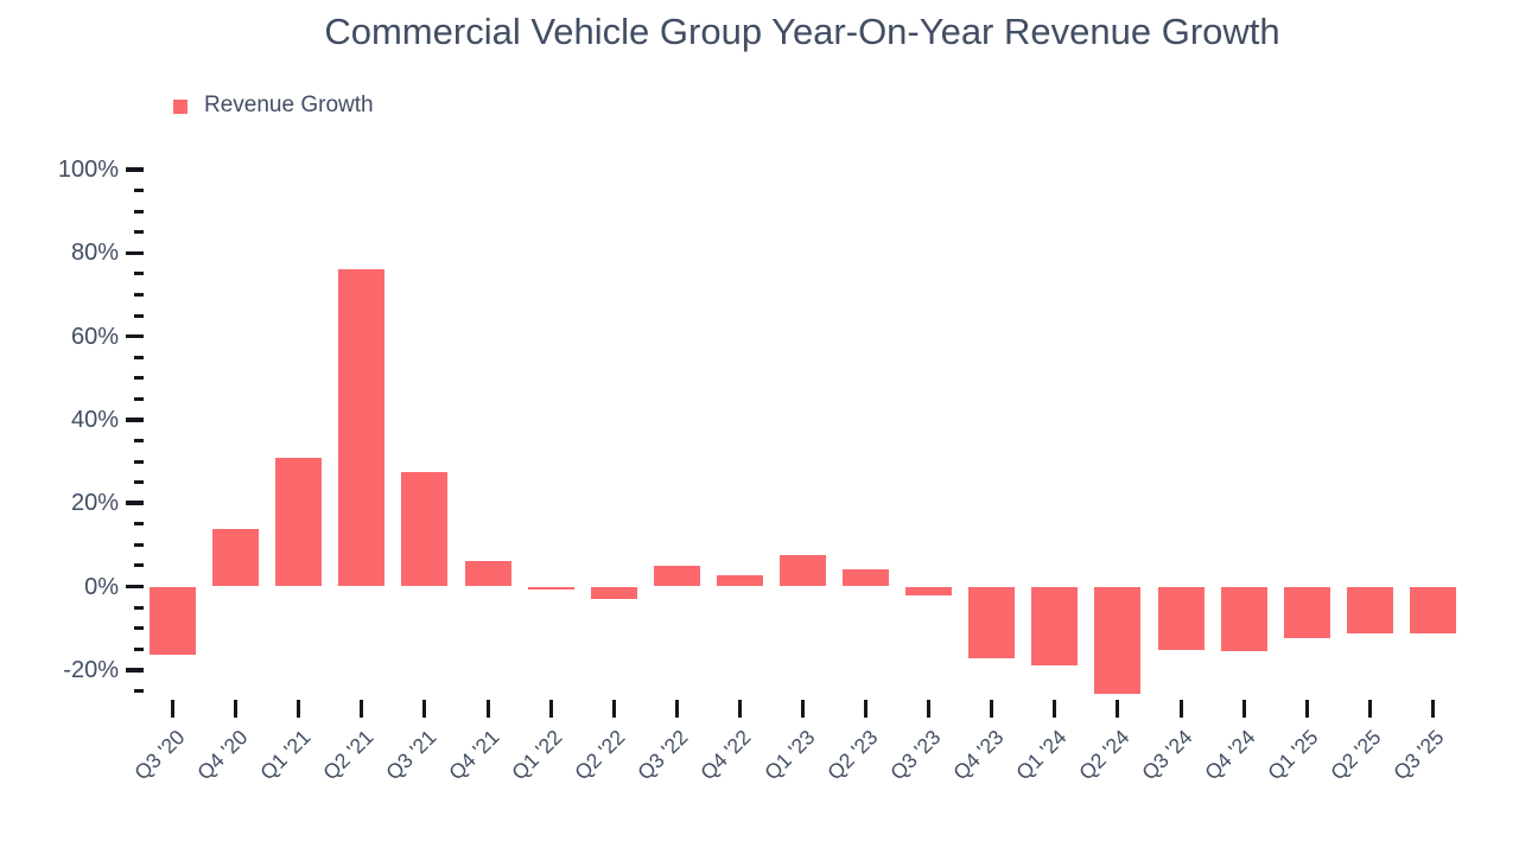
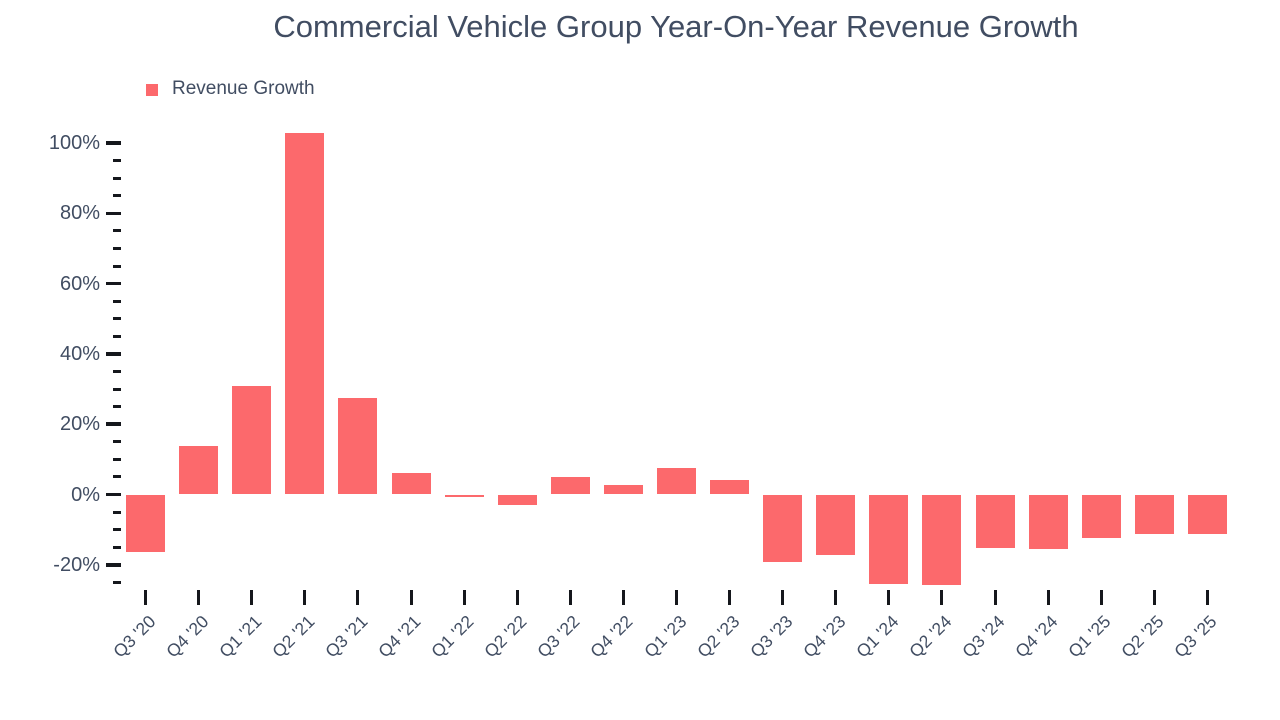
Q2 '21: 76% -> 103%
Q3 '23: -2% -> -19%
Q1 '24: -19% -> -26%
